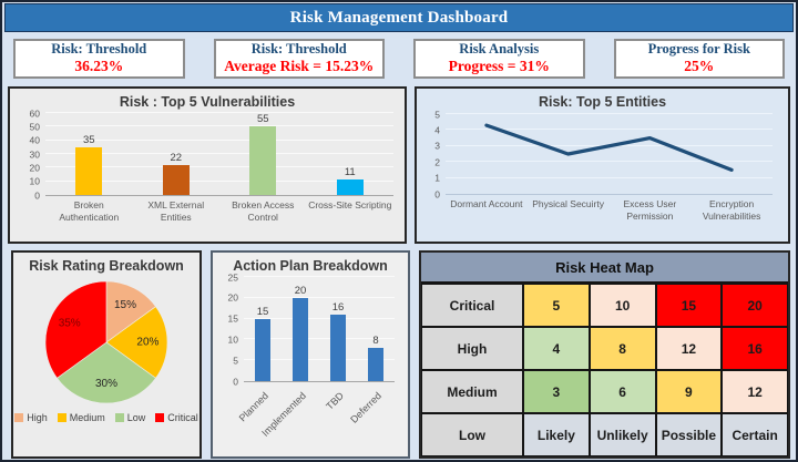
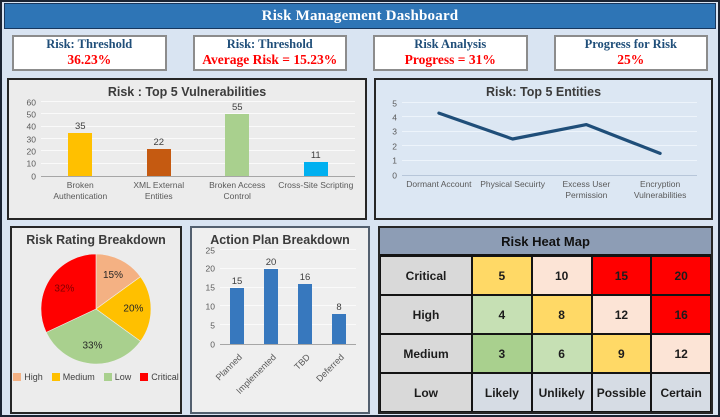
Risk Rating Breakdown/Low: 30% -> 33%
Risk Rating Breakdown/Critical: 35% -> 32%
